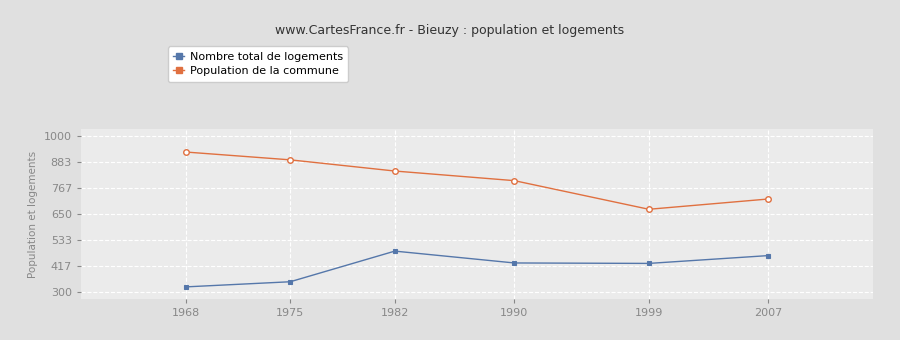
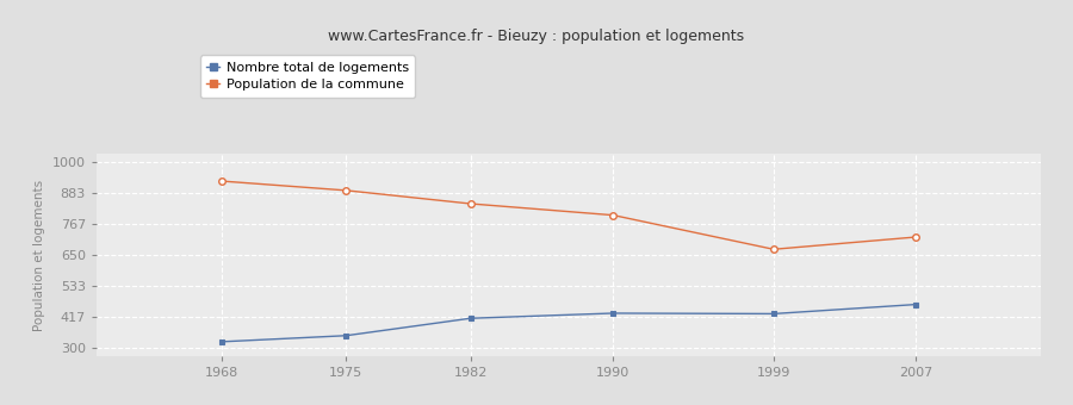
Nombre total de logements/1982: 485 -> 413
